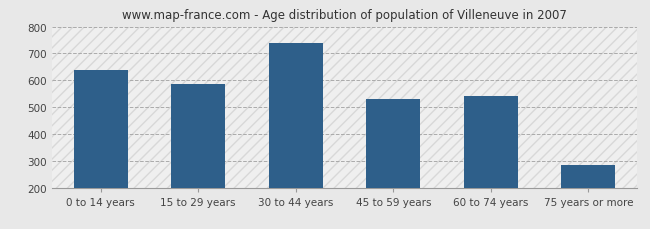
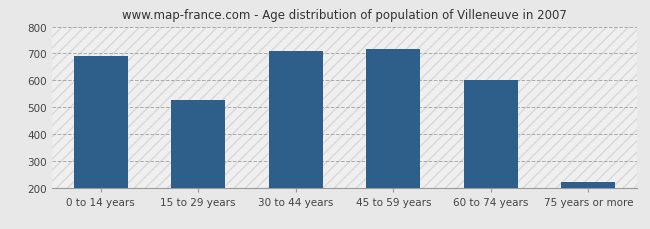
0 to 14 years: 640 -> 690
15 to 29 years: 585 -> 525
30 to 44 years: 740 -> 710
45 to 59 years: 530 -> 715
60 to 74 years: 540 -> 600
75 years or more: 285 -> 220
